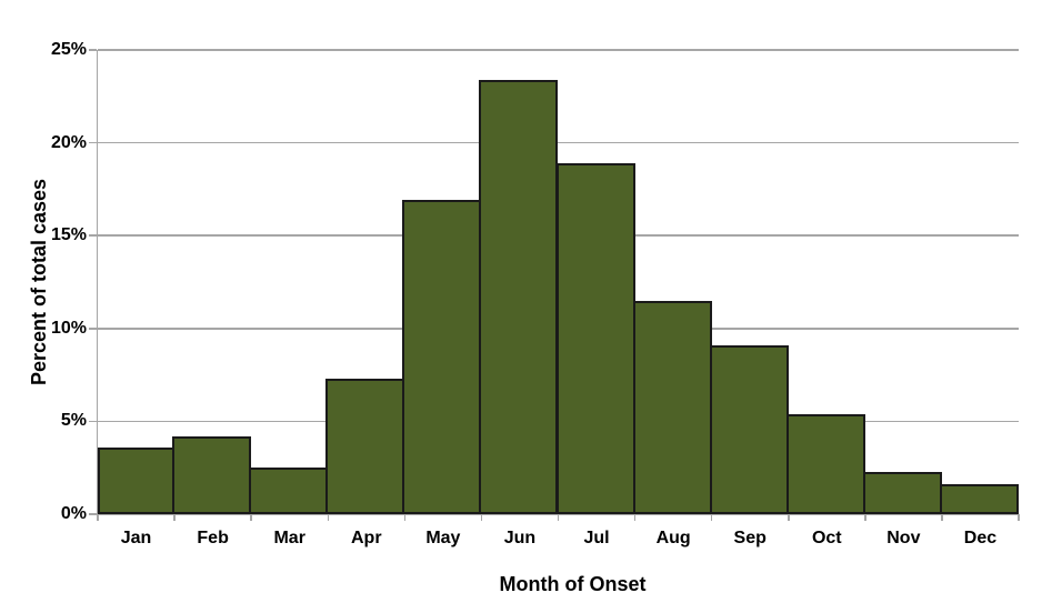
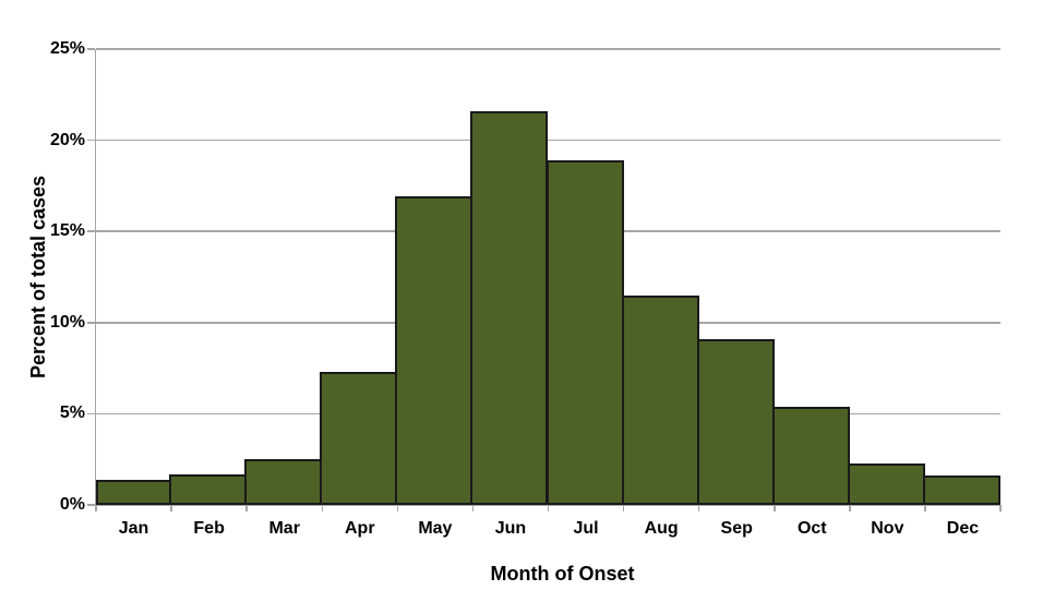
Jan: 3.6% -> 1.4%
Feb: 4.2% -> 1.7%
Jun: 23.4% -> 21.6%
